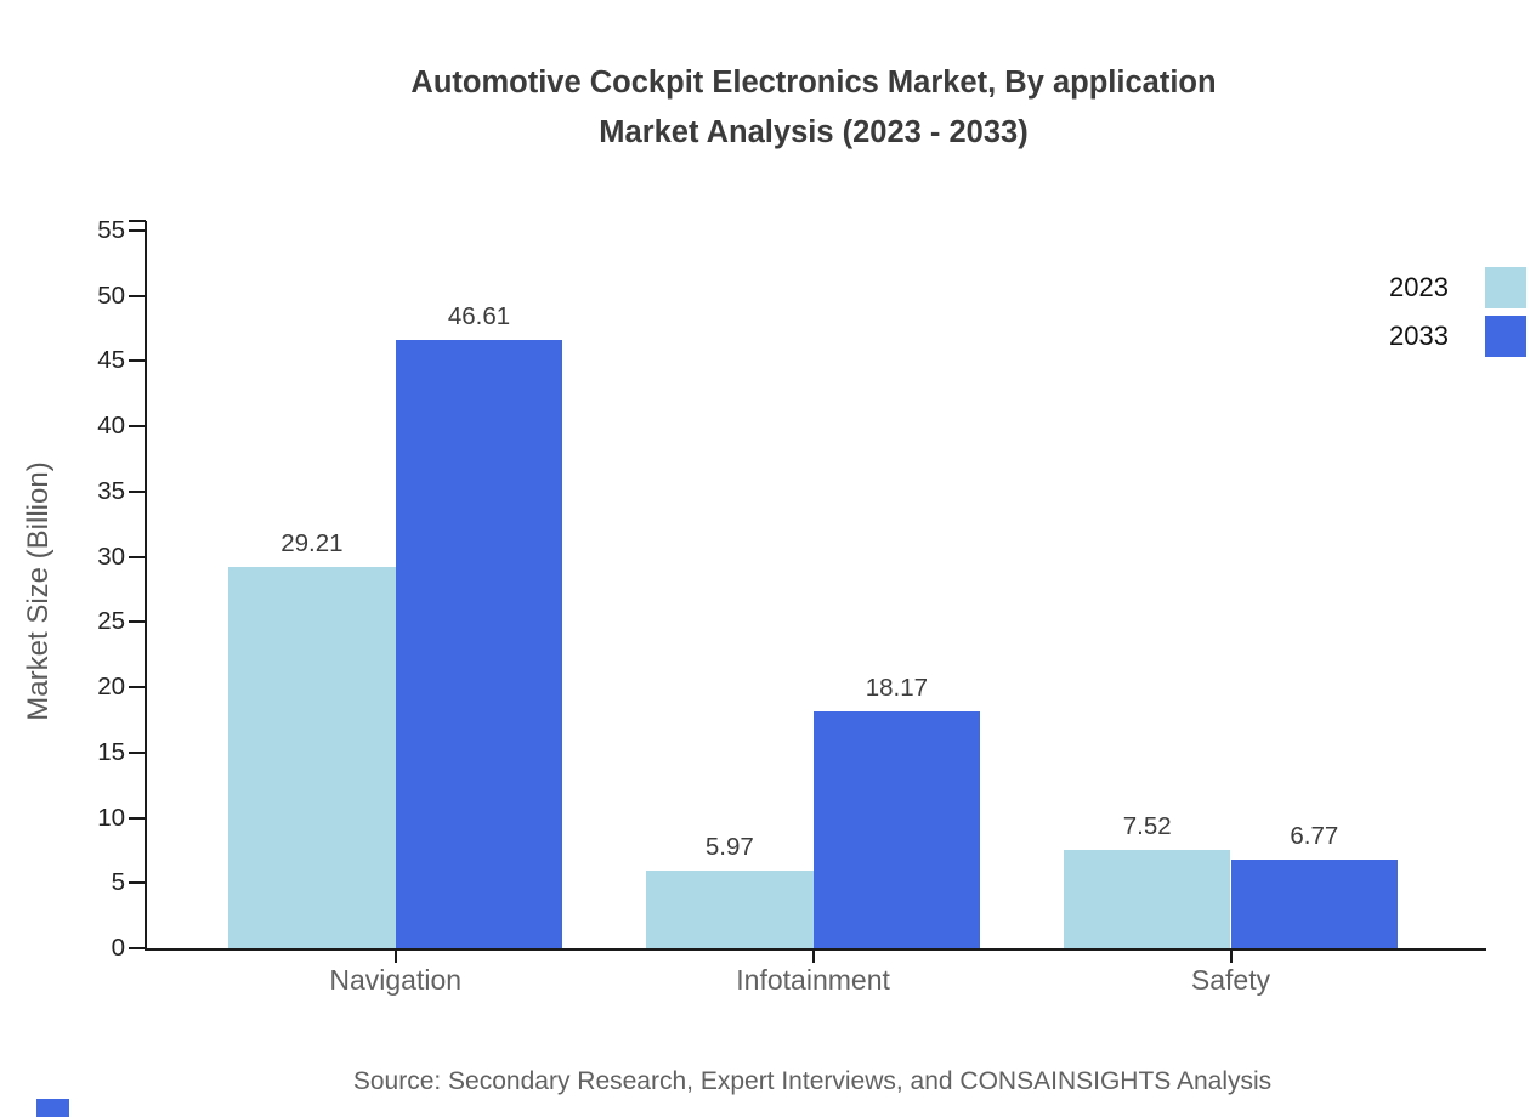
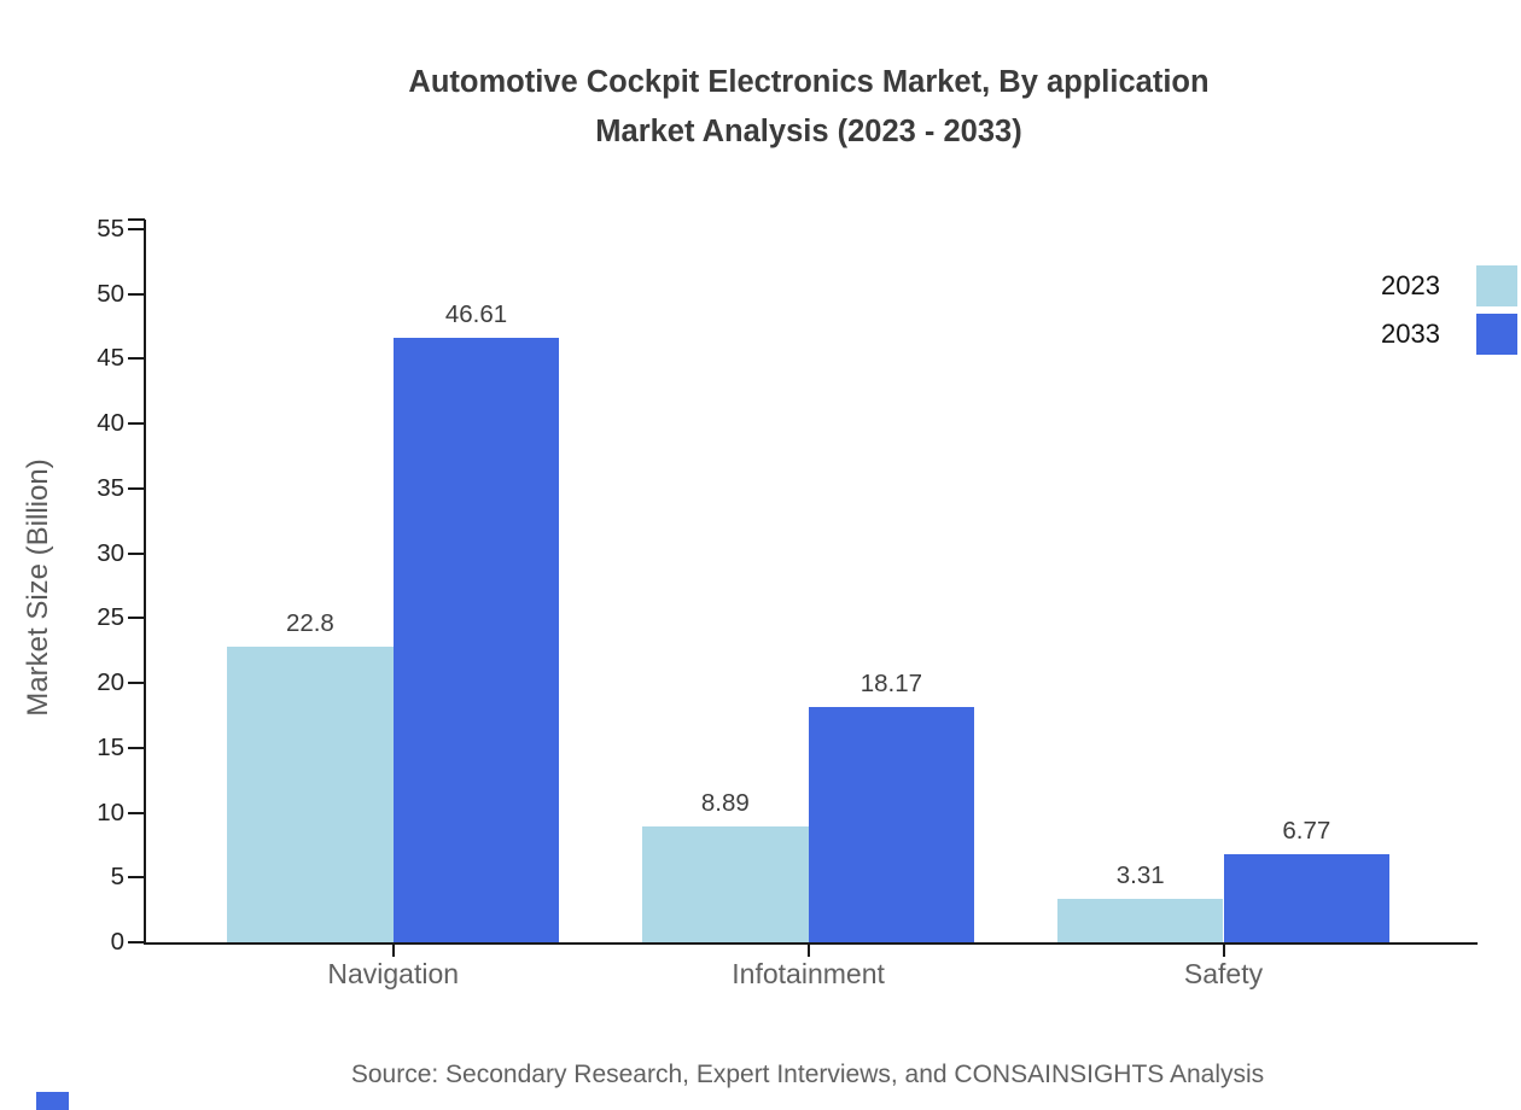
2023/Navigation: 29.21 -> 22.8
2023/Infotainment: 5.97 -> 8.89
2023/Safety: 7.52 -> 3.31
